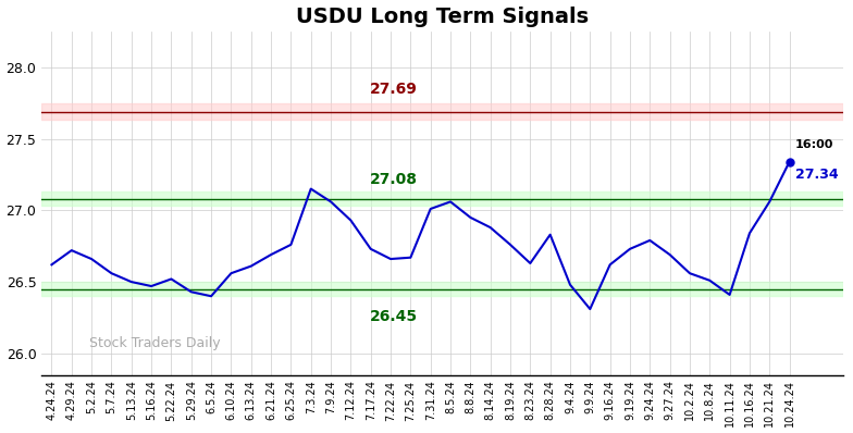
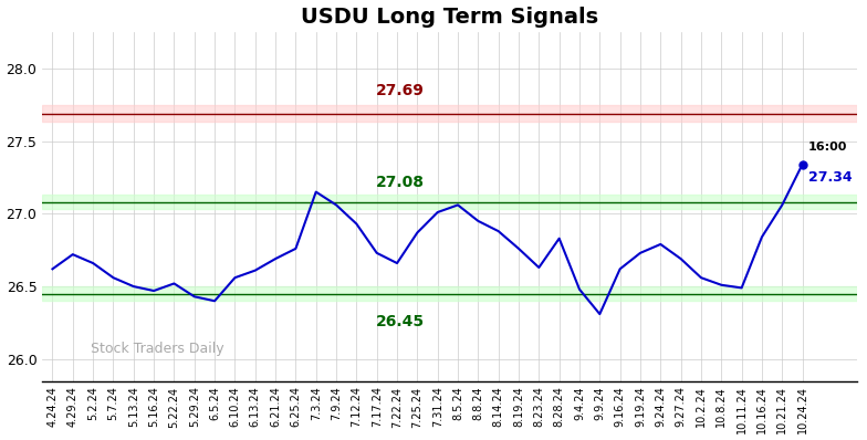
7.25.24: 26.67 -> 26.87
10.11.24: 26.41 -> 26.49
